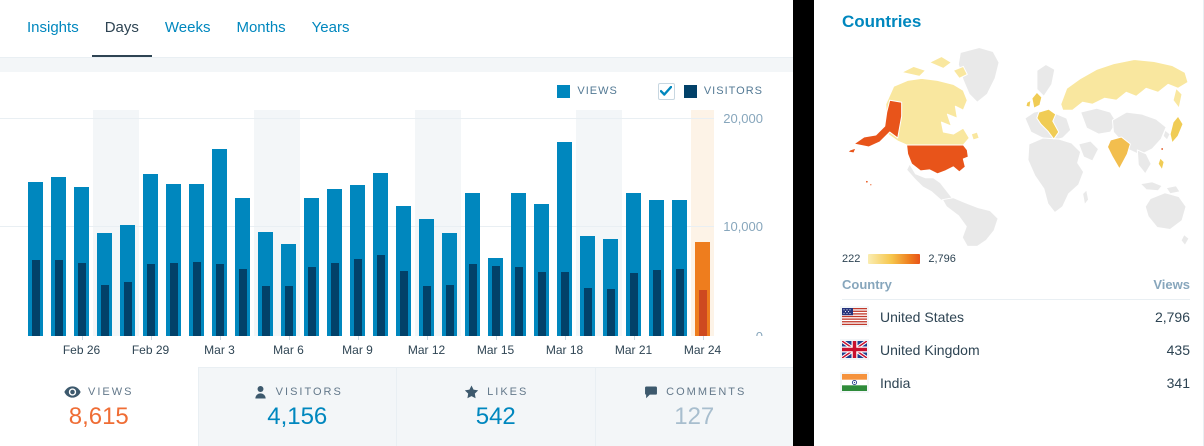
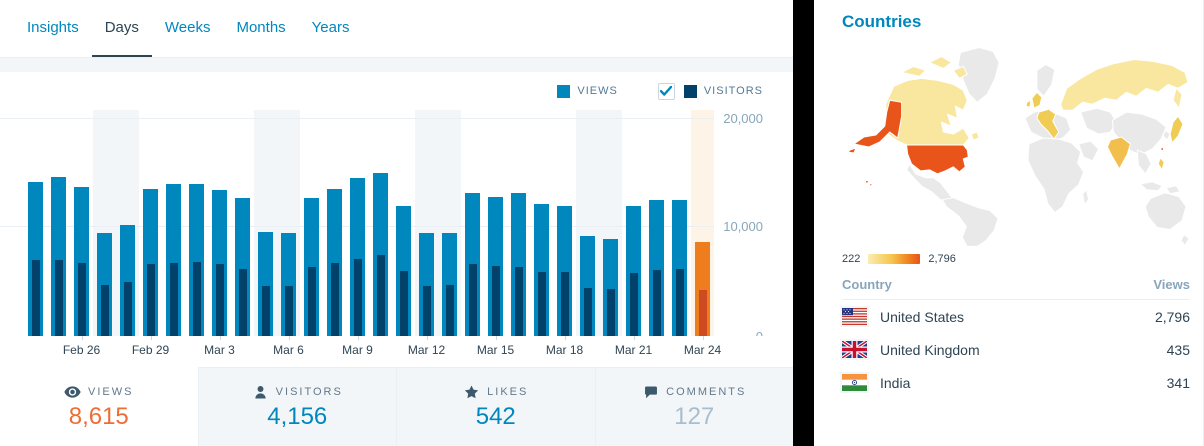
Views/Feb 29: 14800 -> 13400
Views/Mar 3: 17100 -> 13300
Views/Mar 6: 8400 -> 9400
Views/Mar 9: 13800 -> 14400
Views/Mar 12: 10700 -> 9400
Views/Mar 15: 7100 -> 12700
Views/Mar 18: 17700 -> 11900
Views/Mar 21: 13100 -> 11900
